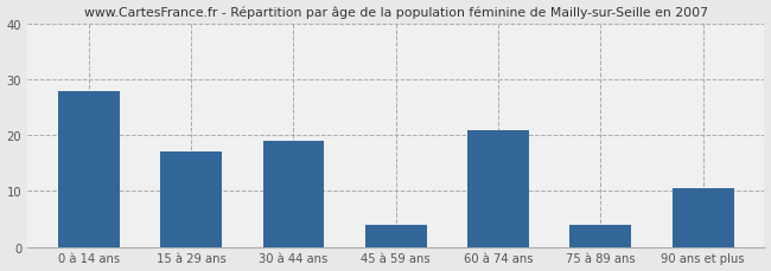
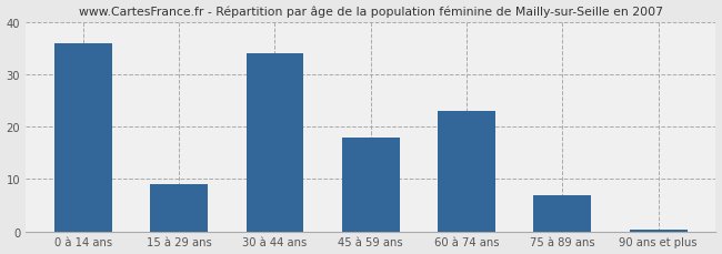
0 à 14 ans: 28.0 -> 36.0
15 à 29 ans: 17.0 -> 9.0
30 à 44 ans: 19.0 -> 34.0
45 à 59 ans: 4.0 -> 18.0
60 à 74 ans: 21.0 -> 23.0
75 à 89 ans: 4.0 -> 7.0
90 ans et plus: 10.5 -> 0.4
